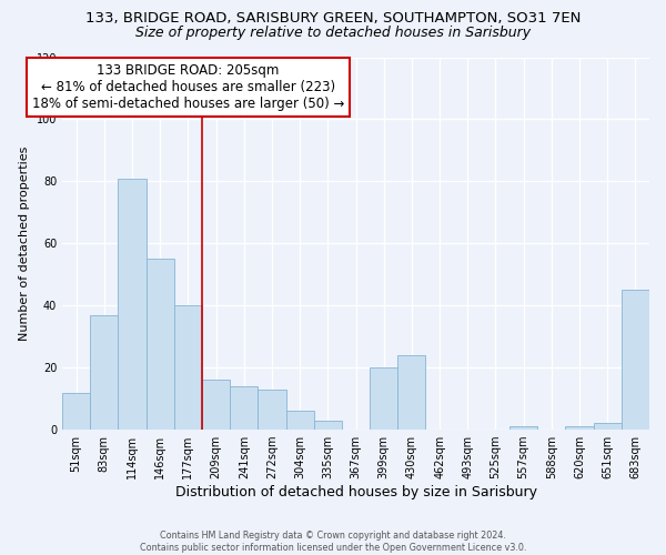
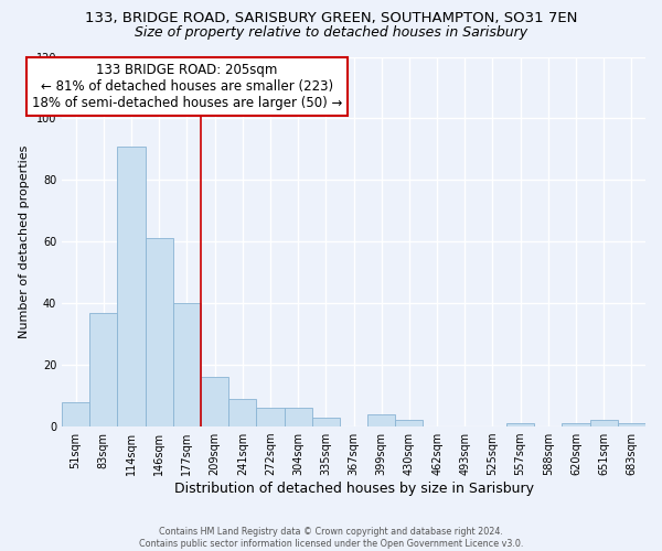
51sqm: 12 -> 8
114sqm: 81 -> 91
146sqm: 55 -> 61
241sqm: 14 -> 9
272sqm: 13 -> 6
399sqm: 20 -> 4
430sqm: 24 -> 2
683sqm: 45 -> 1
